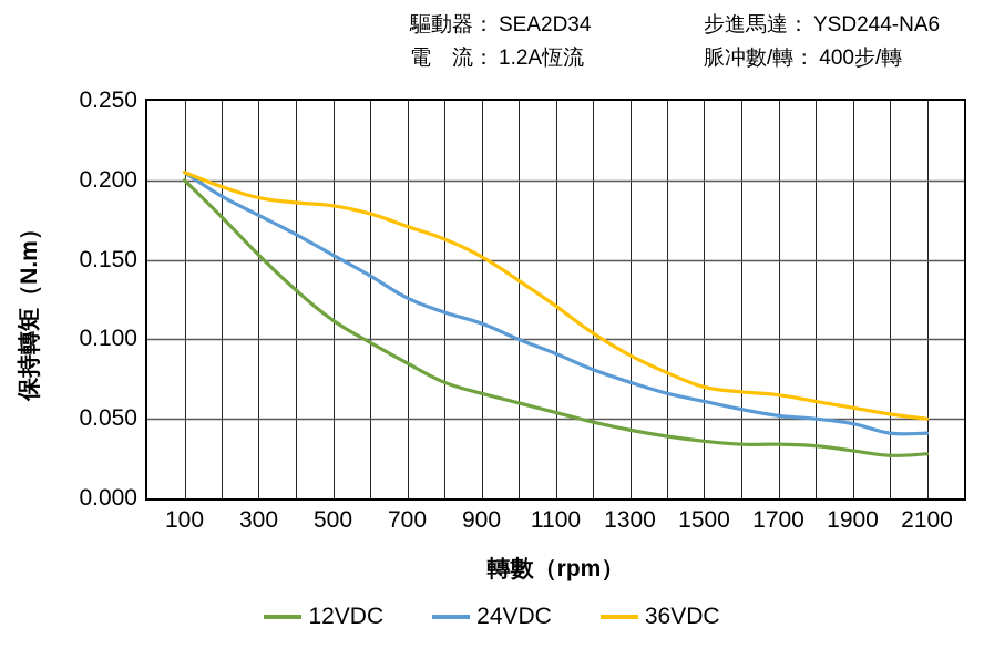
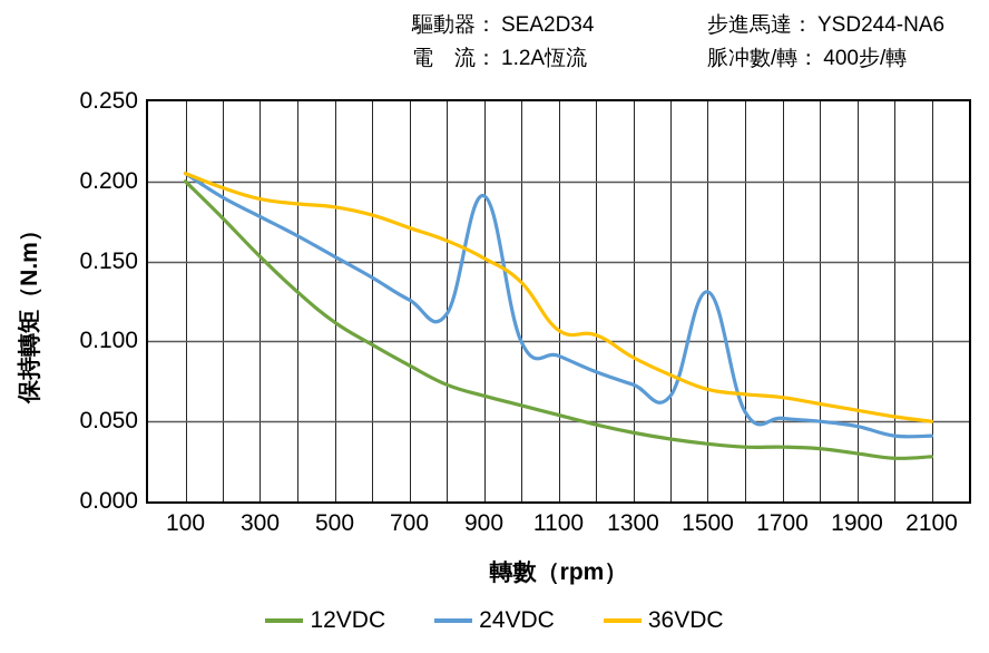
24VDC/900: 0.110 -> 0.191
36VDC/1100: 0.121 -> 0.107
24VDC/1500: 0.061 -> 0.131
